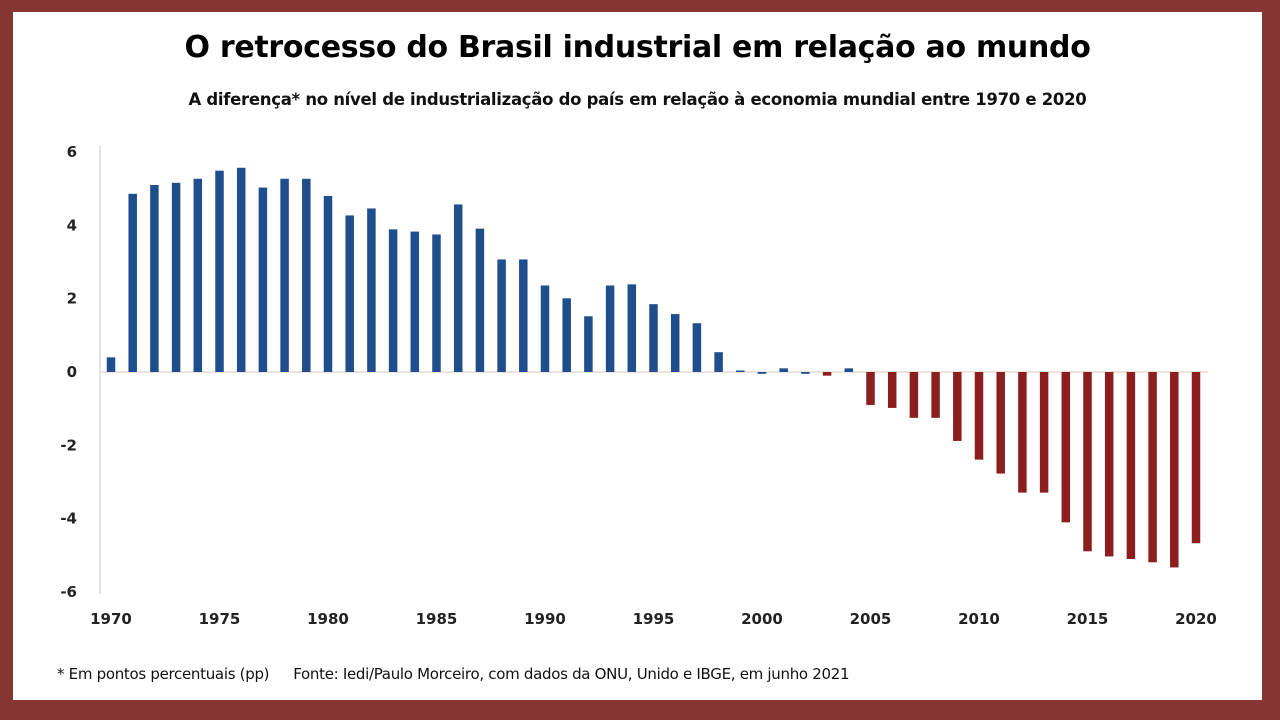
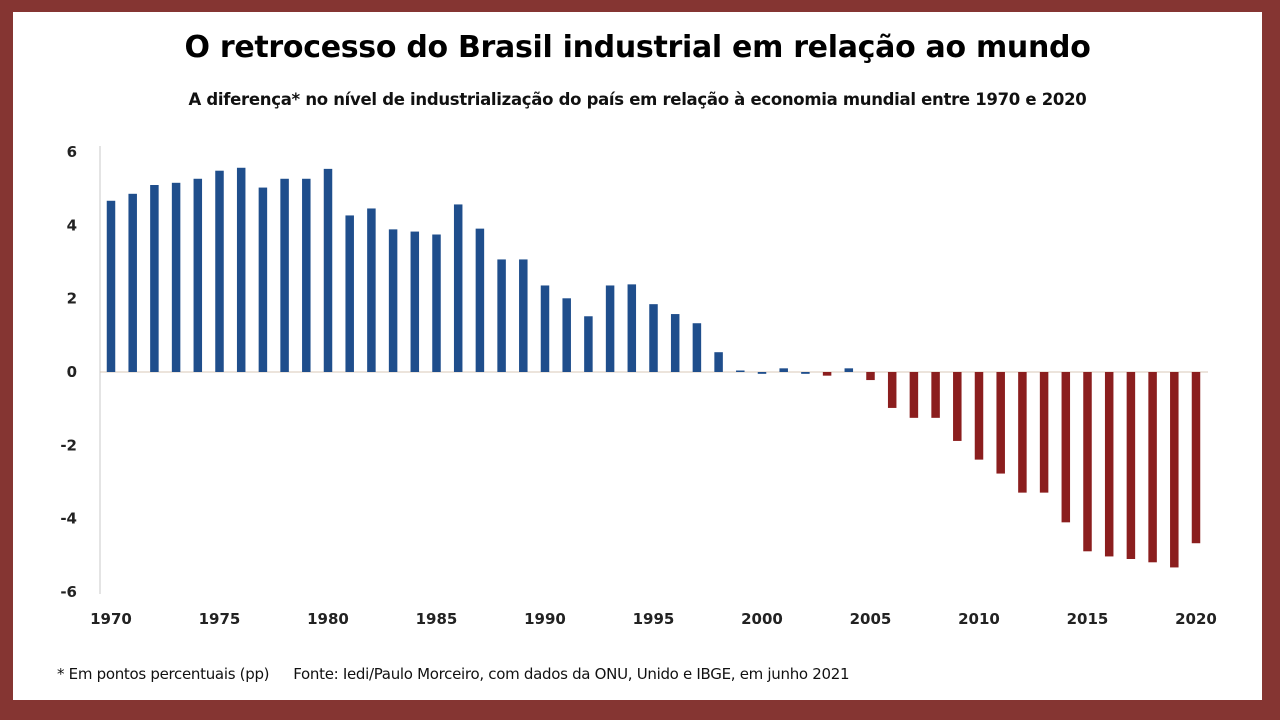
1970: 0.4 -> 4.7
1980: 4.8 -> 5.5
2005: -0.9 -> -0.2
